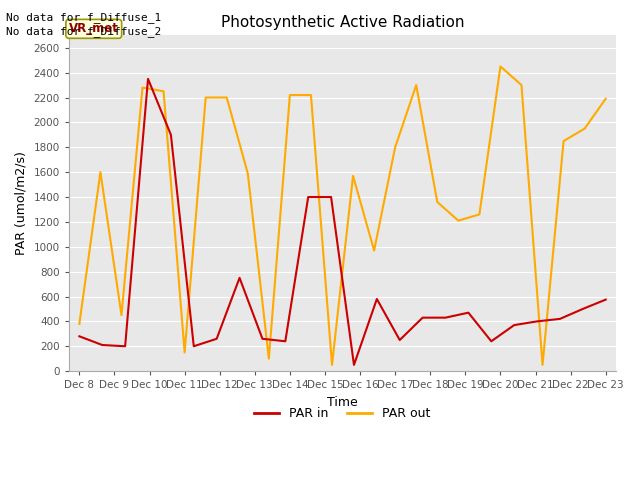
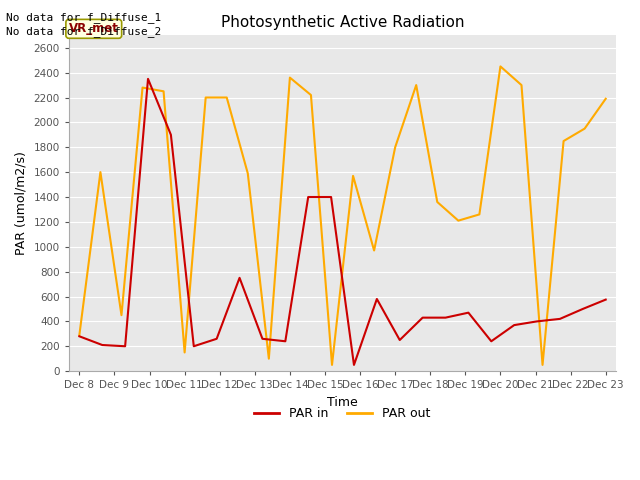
PAR out/Dec 8: 380 -> 290
PAR out/Dec 14: 2220 -> 2360
